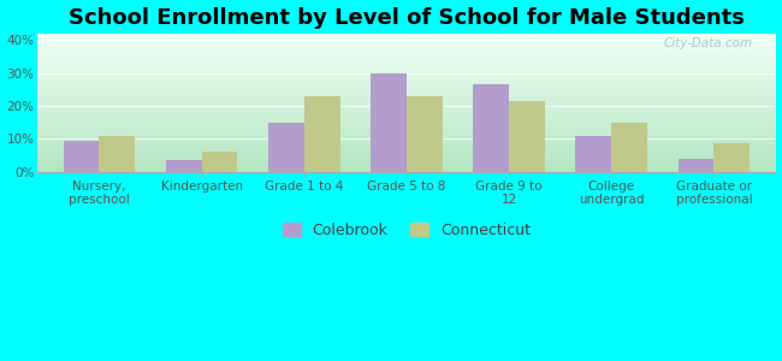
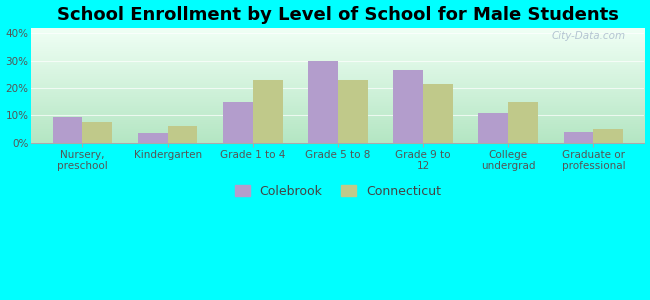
Connecticut/Nursery, preschool: 11.0% -> 7.5%
Connecticut/Graduate or professional: 8.5% -> 5.0%
